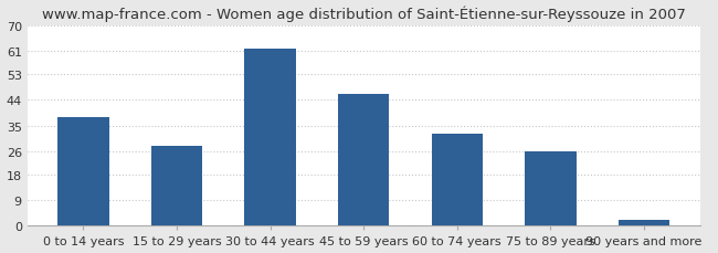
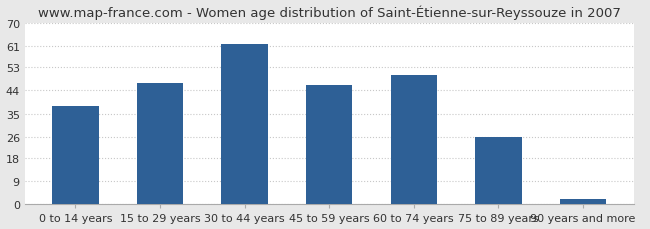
15 to 29 years: 28 -> 47
60 to 74 years: 32 -> 50
